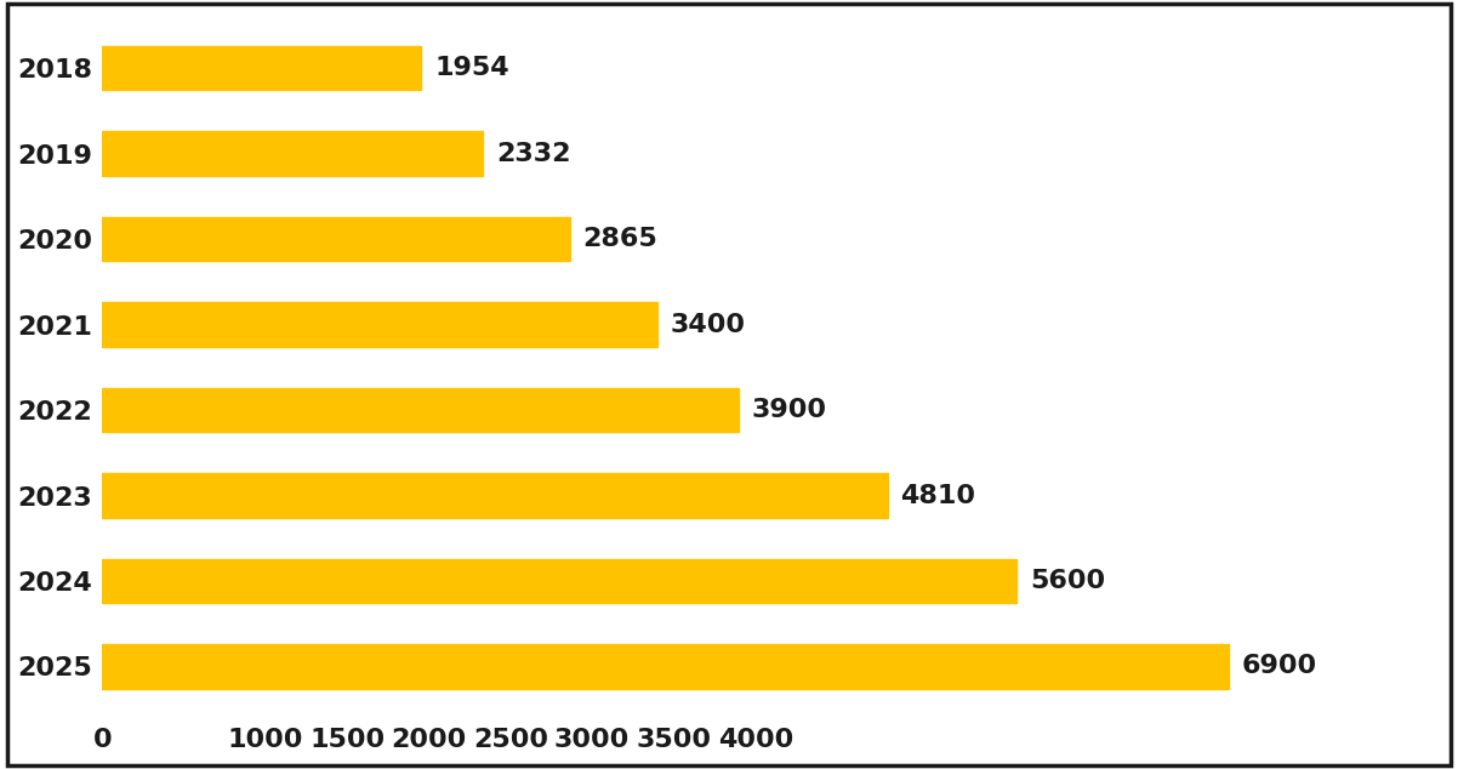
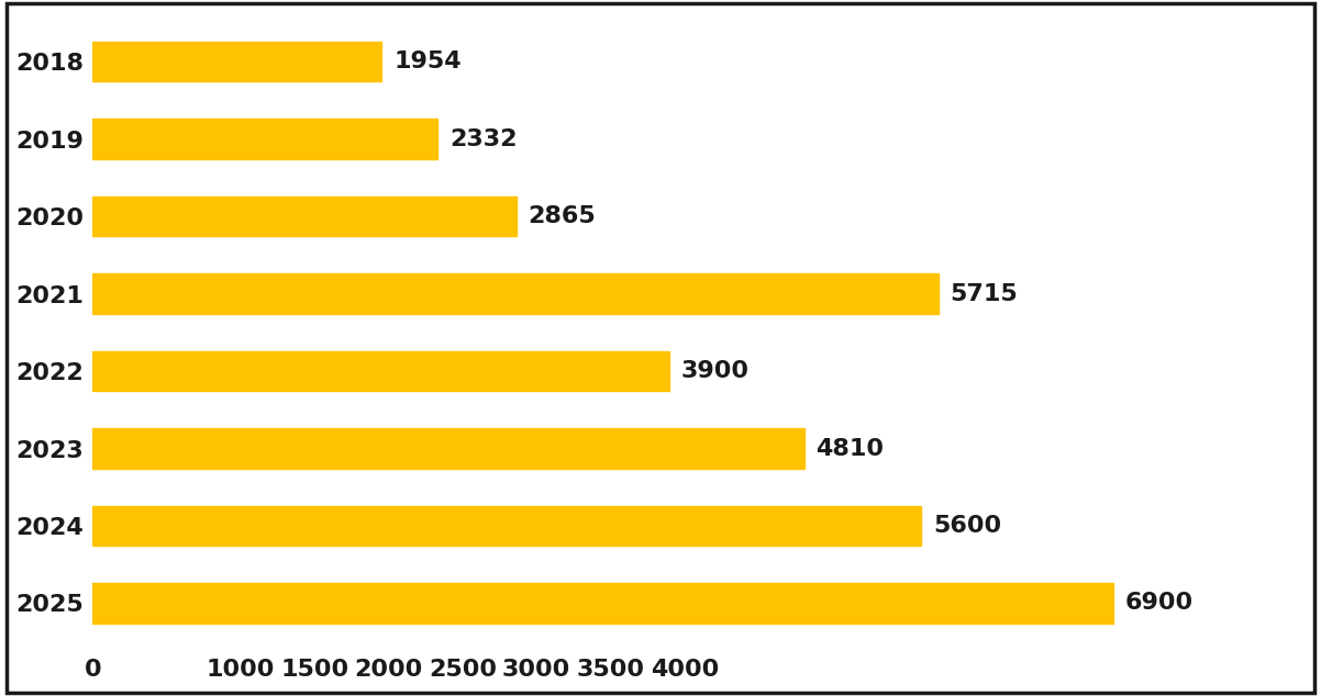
2021: 3400 -> 5715
